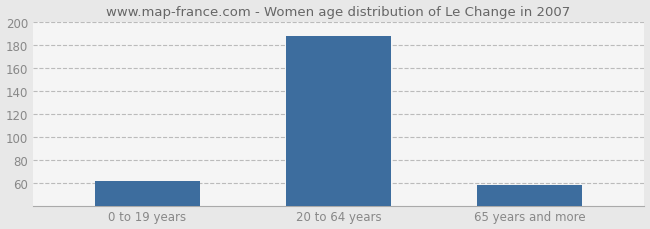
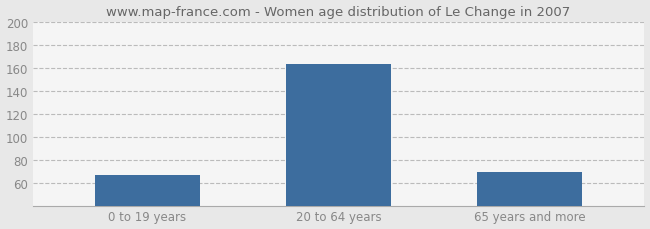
0 to 19 years: 61 -> 67
20 to 64 years: 187 -> 163
65 years and more: 58 -> 69
